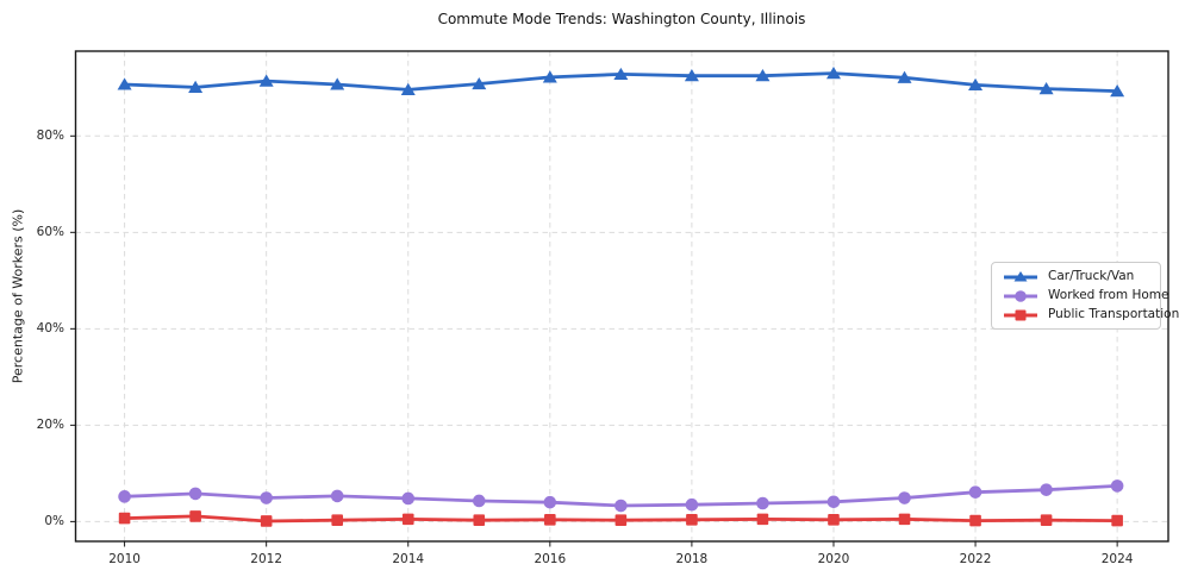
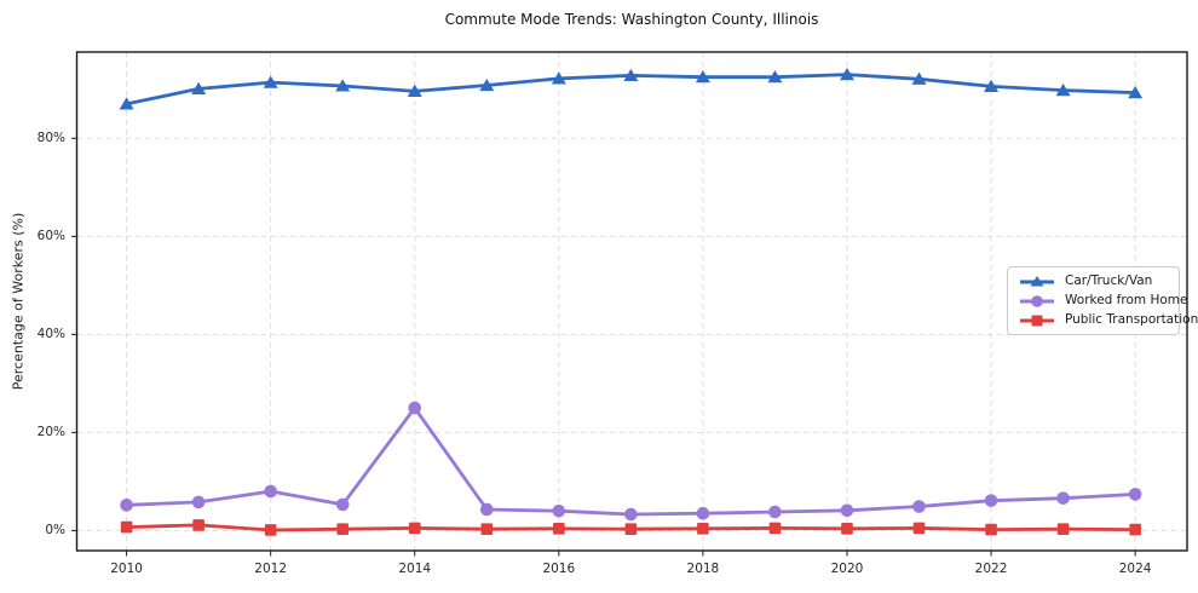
Car/Truck/Van/2010: 91% -> 87%
Worked from Home/2012: 5% -> 8%
Worked from Home/2014: 5% -> 25%
